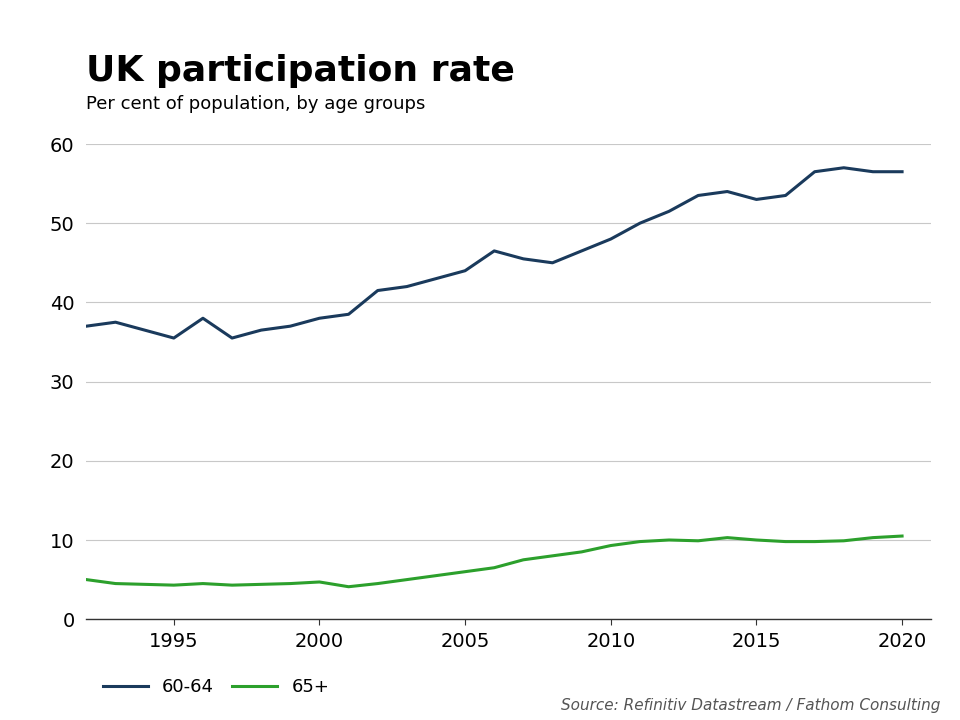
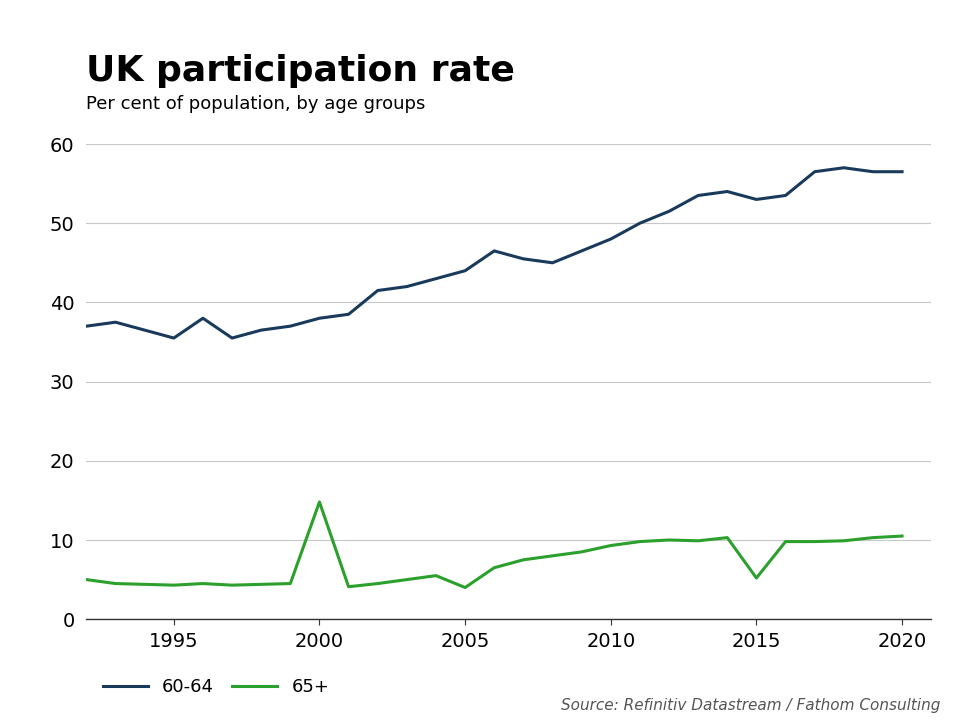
65+/2000: 4.7 -> 14.8
65+/2005: 6.0 -> 4.0
65+/2015: 10.0 -> 5.2
